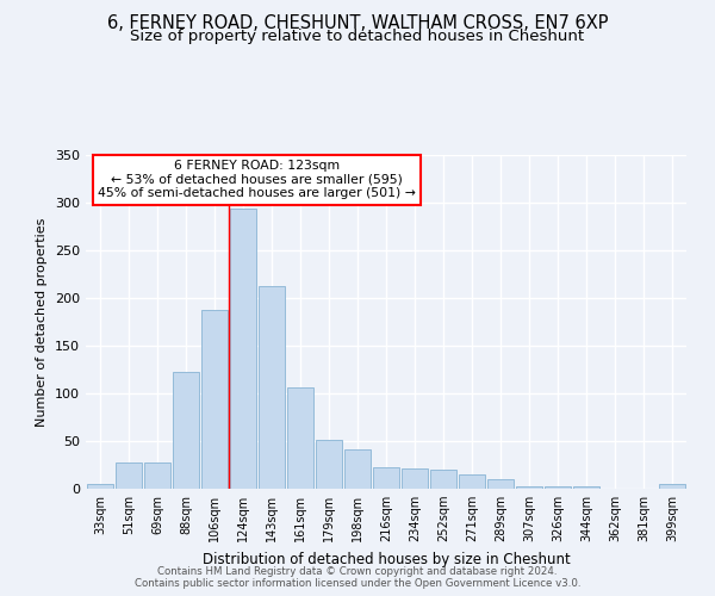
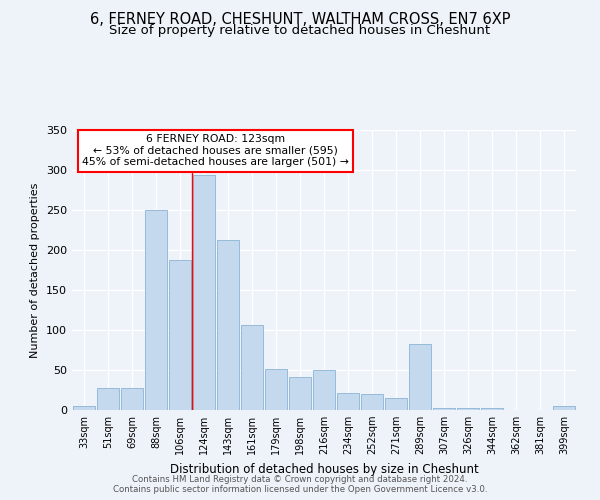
88sqm: 122 -> 250
216sqm: 22 -> 50
289sqm: 10 -> 82
